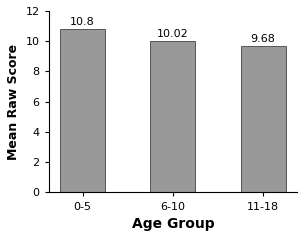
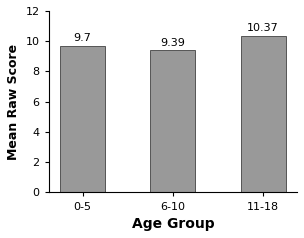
0-5: 10.8 -> 9.7
6-10: 10.02 -> 9.39
11-18: 9.68 -> 10.37
